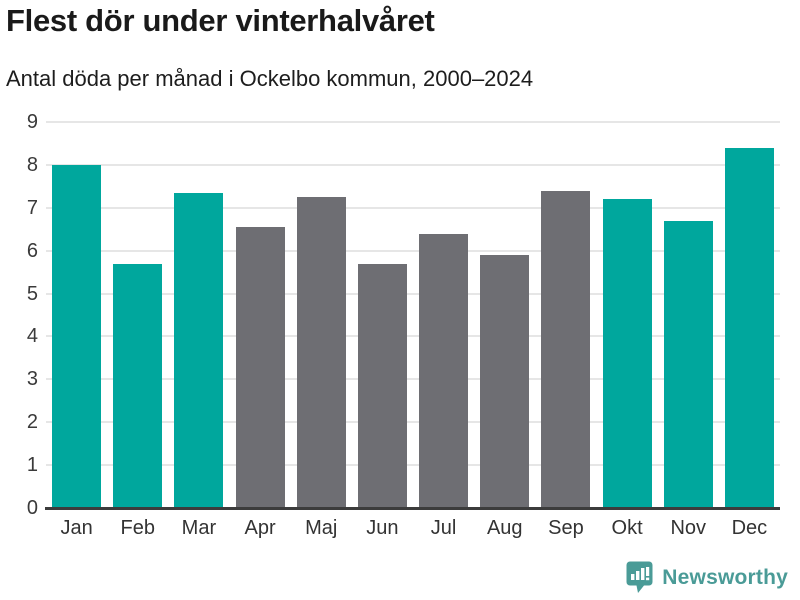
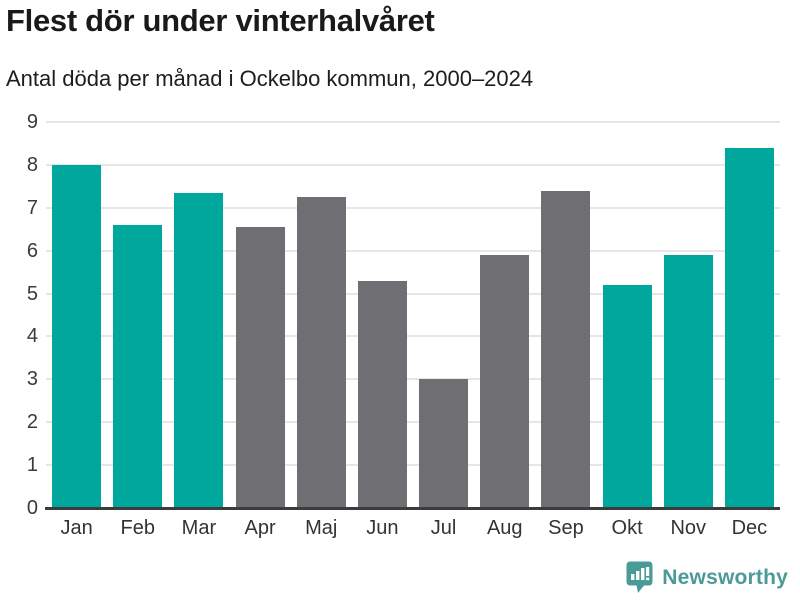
Feb: 5.7 -> 6.6
Jun: 5.7 -> 5.3
Jul: 6.4 -> 3.0
Okt: 7.2 -> 5.2
Nov: 6.7 -> 5.9
